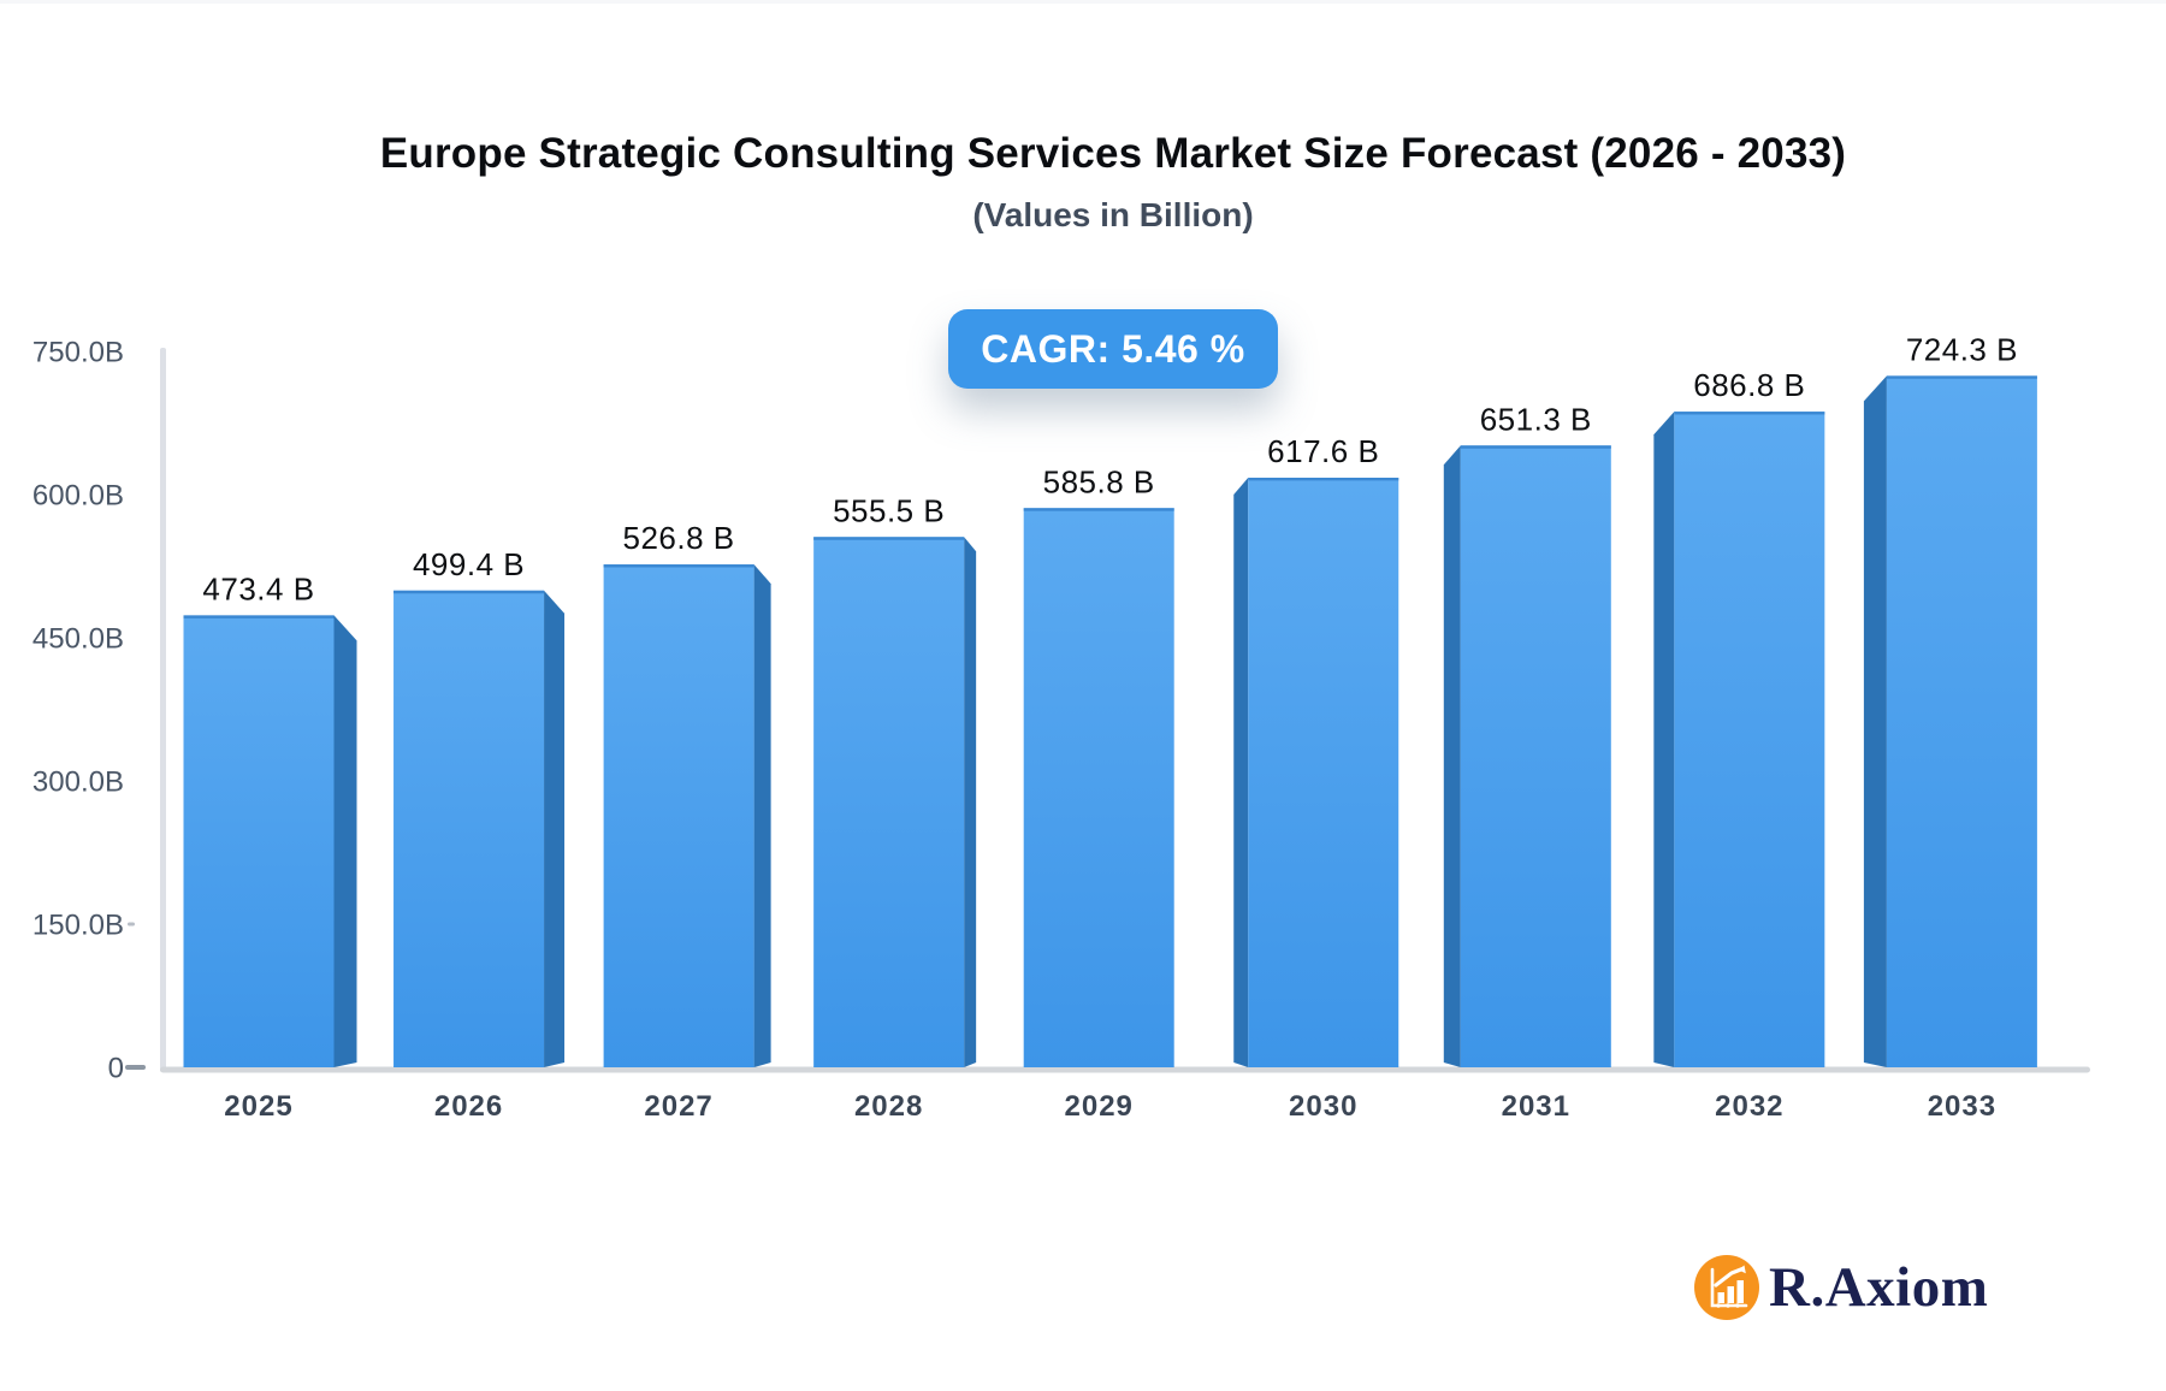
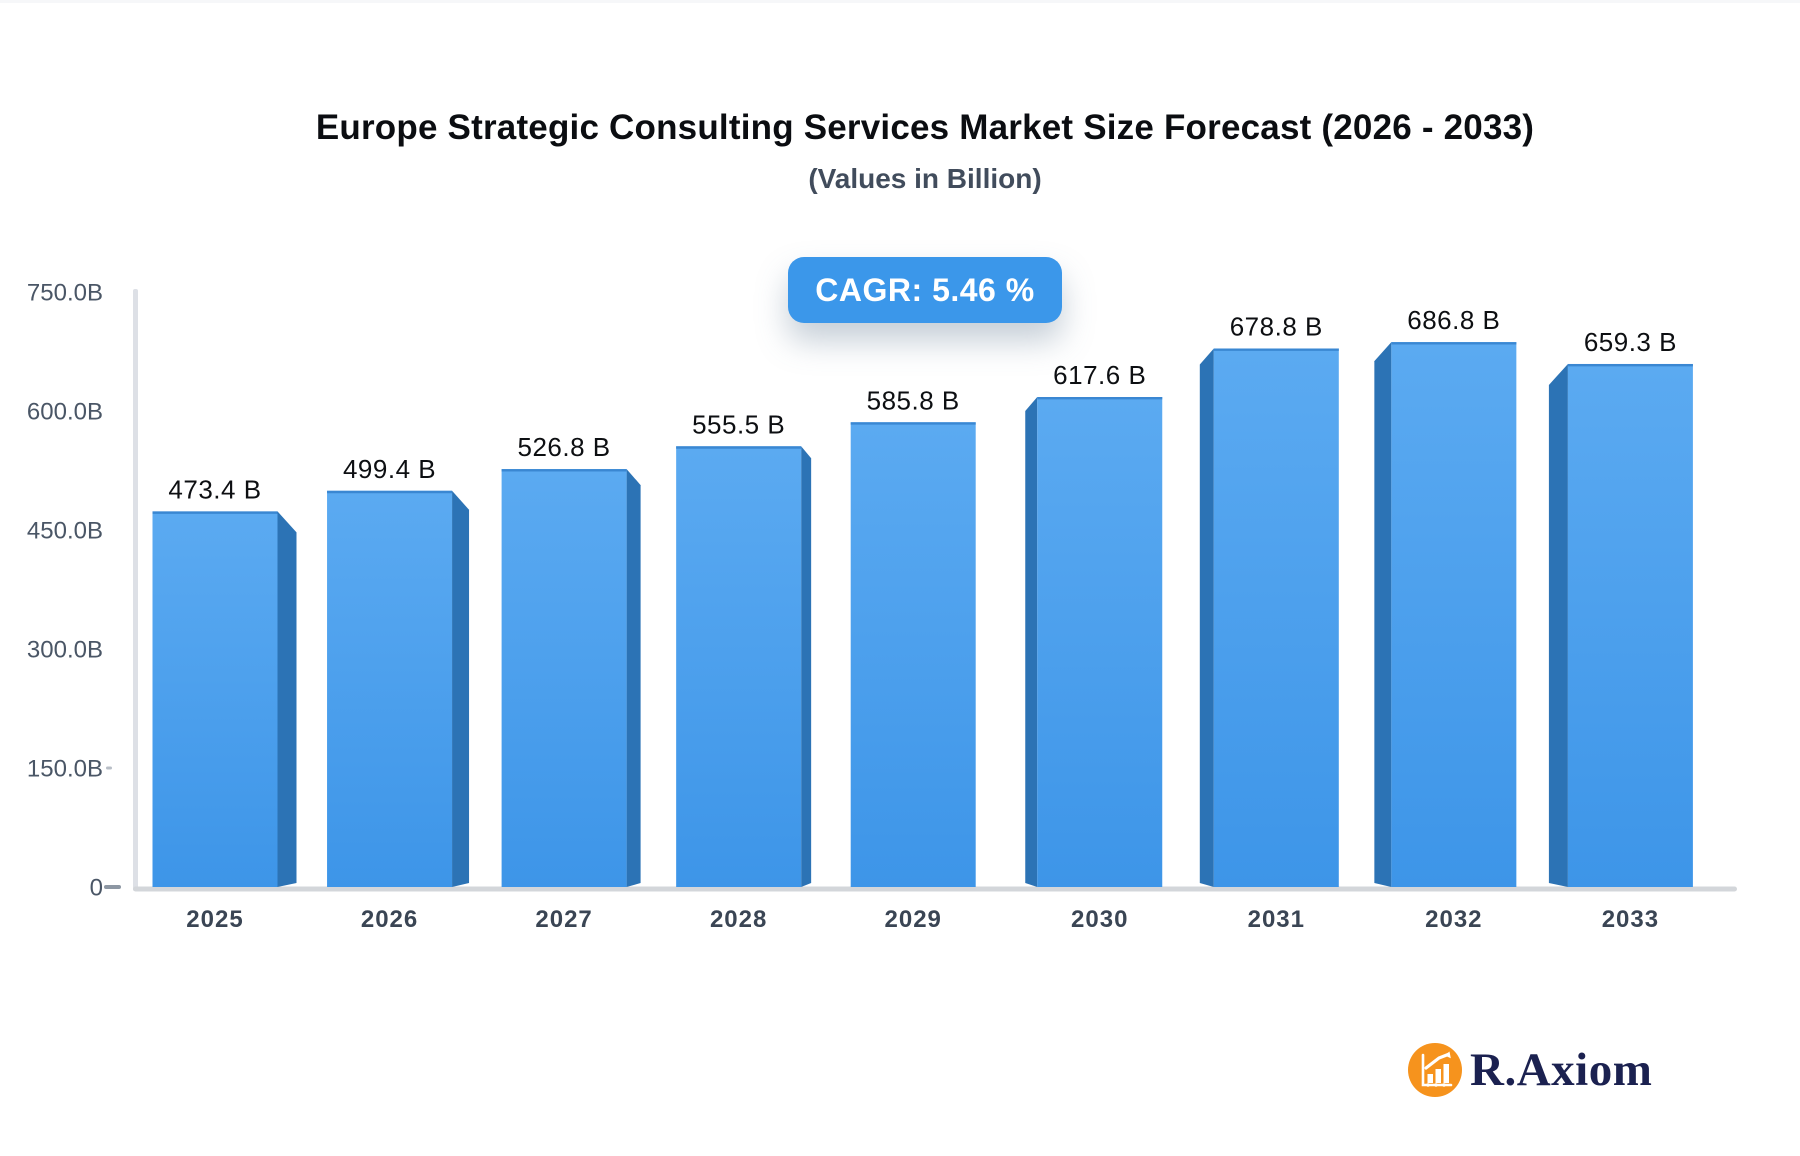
2031: 651.3 -> 678.8
2033: 724.3 -> 659.3
